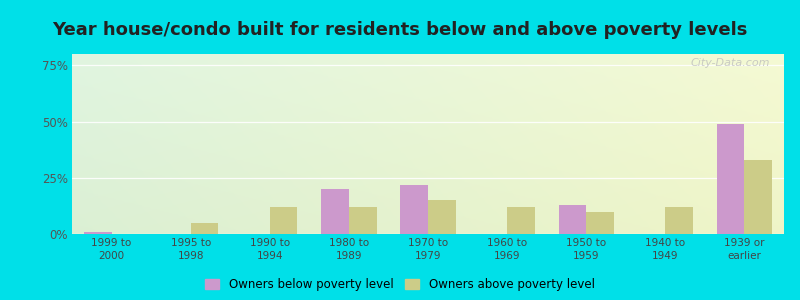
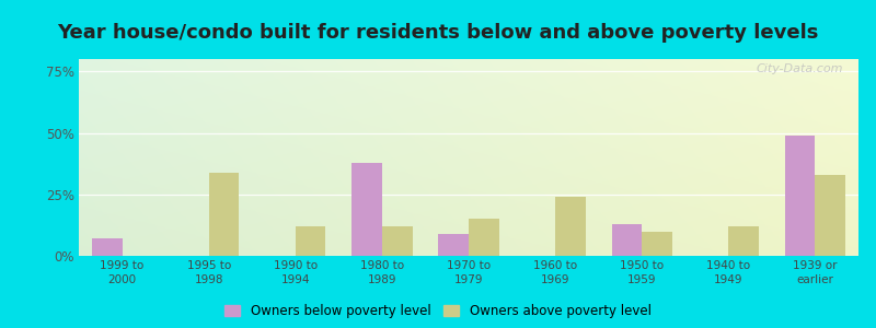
Owners below poverty level/1999 to 2000: 1% -> 7%
Owners above poverty level/1995 to 1998: 5% -> 34%
Owners below poverty level/1980 to 1989: 20% -> 38%
Owners below poverty level/1970 to 1979: 22% -> 9%
Owners above poverty level/1960 to 1969: 12% -> 24%
